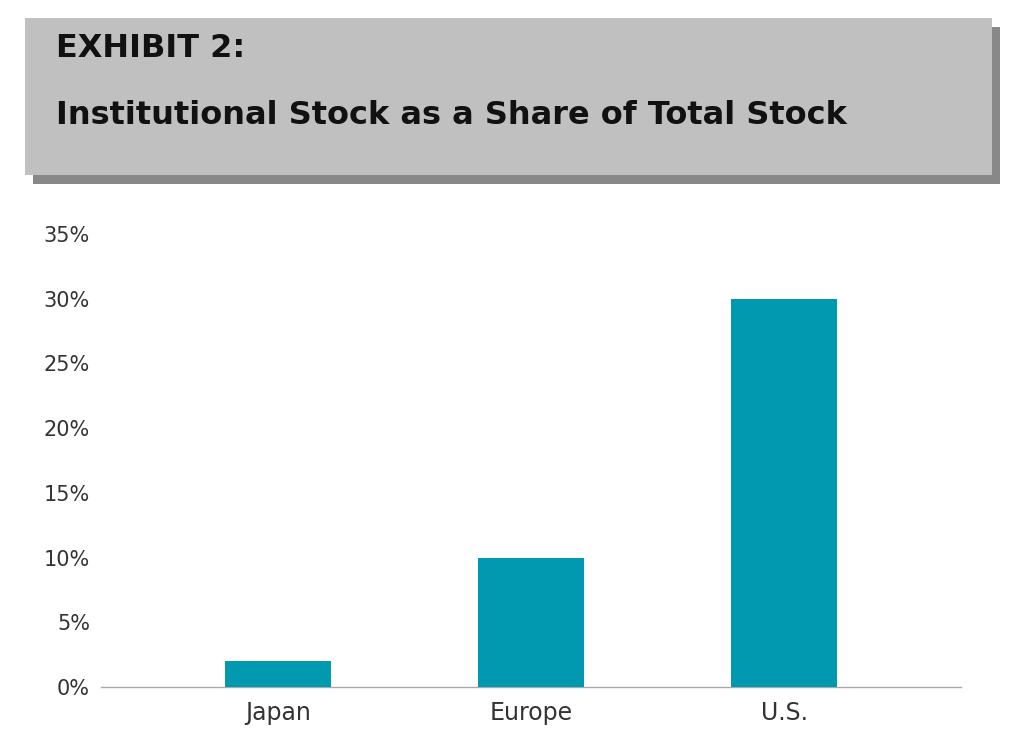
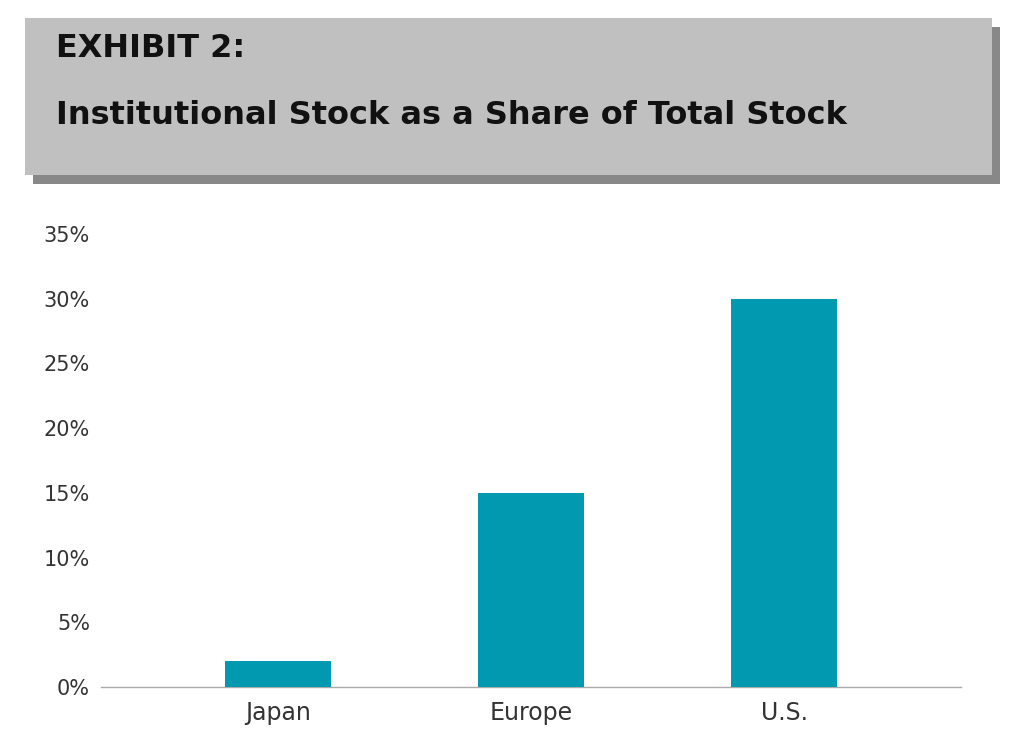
Europe: 10% -> 15%
